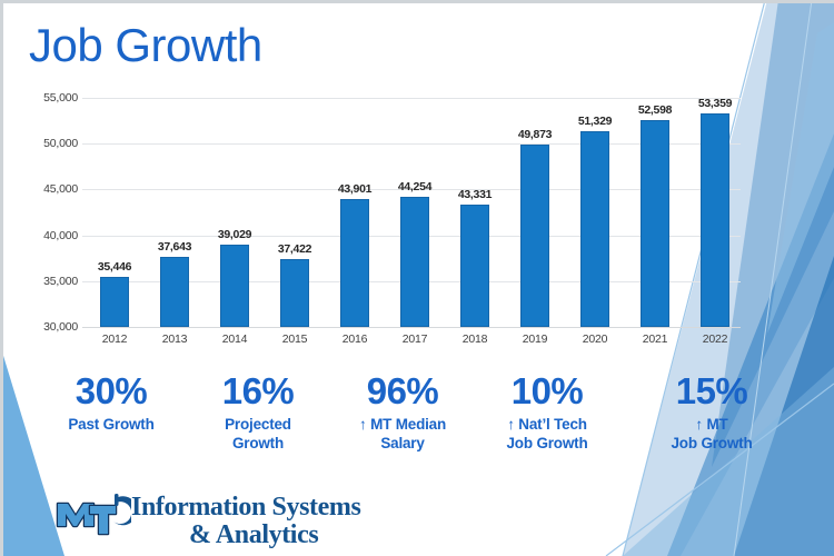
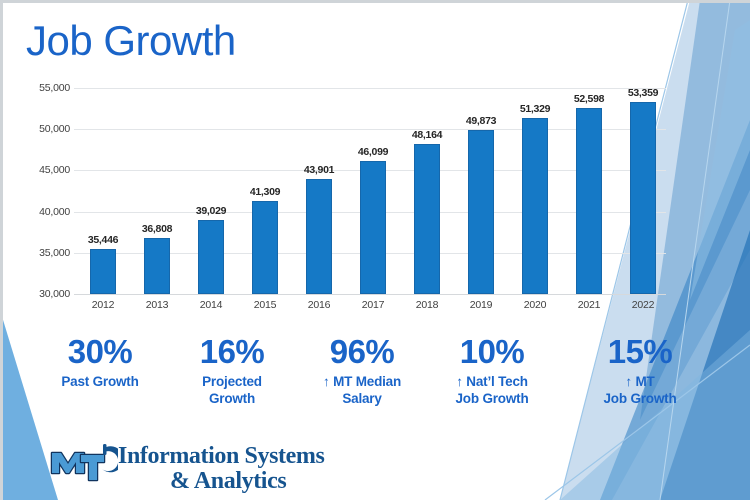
2013: 37,643 -> 36,808
2015: 37,422 -> 41,309
2017: 44,254 -> 46,099
2018: 43,331 -> 48,164
